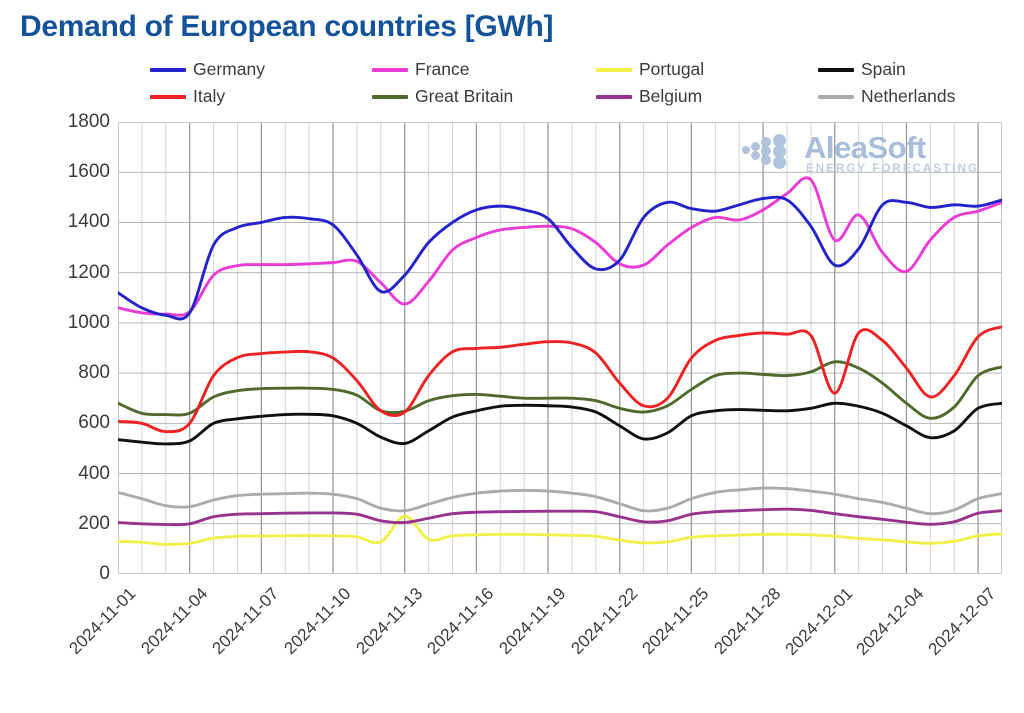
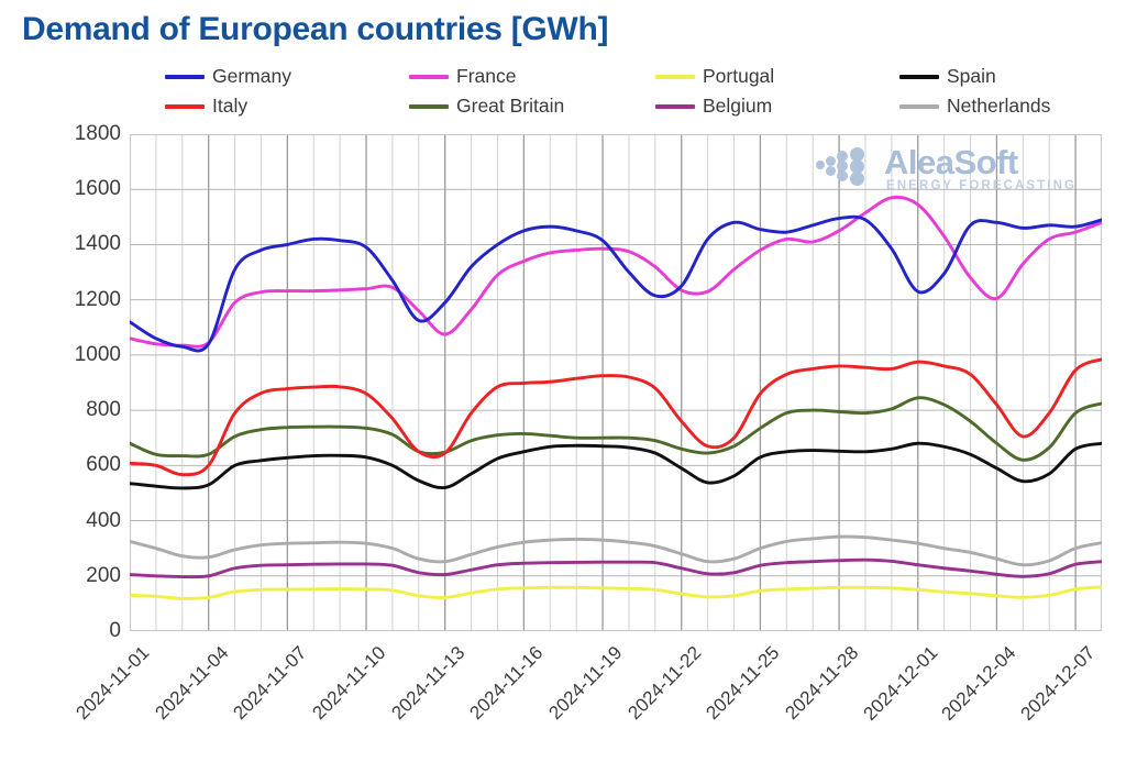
Portugal/2024-11-13: 230 -> 120
France/2024-12-01: 1330 -> 1540
Italy/2024-12-01: 720 -> 980
